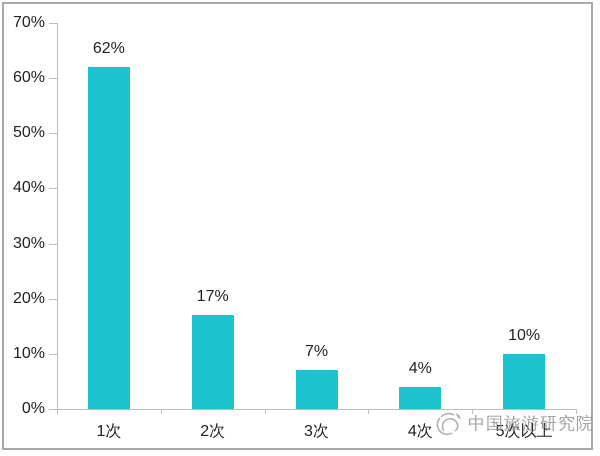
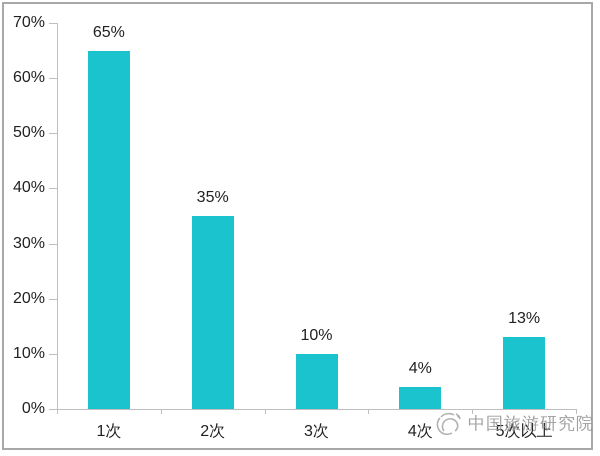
1次: 62% -> 65%
2次: 17% -> 35%
3次: 7% -> 10%
5次以上: 10% -> 13%
